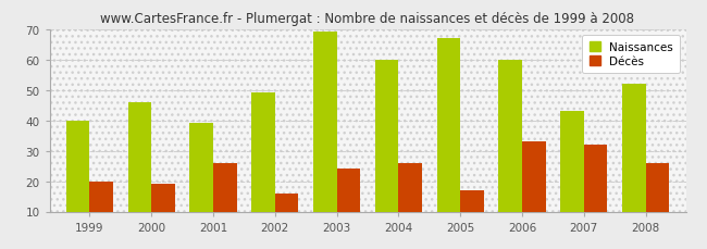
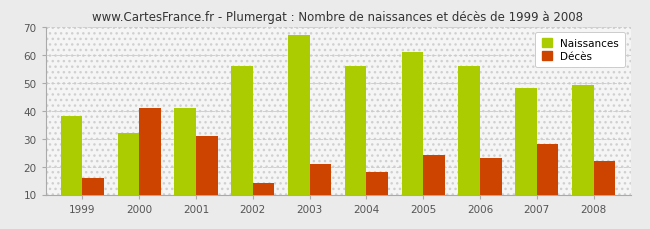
Naissances/1999: 40 -> 38
Décès/1999: 20 -> 16
Naissances/2000: 46 -> 32
Décès/2000: 19 -> 41
Naissances/2001: 39 -> 41
Décès/2001: 26 -> 31
Naissances/2002: 49 -> 56
Décès/2002: 16 -> 14
Naissances/2003: 69 -> 67
Décès/2003: 24 -> 21
Naissances/2004: 60 -> 56
Décès/2004: 26 -> 18
Naissances/2005: 67 -> 61
Décès/2005: 17 -> 24
Naissances/2006: 60 -> 56
Décès/2006: 33 -> 23
Naissances/2007: 43 -> 48
Décès/2007: 32 -> 28
Naissances/2008: 52 -> 49
Décès/2008: 26 -> 22
